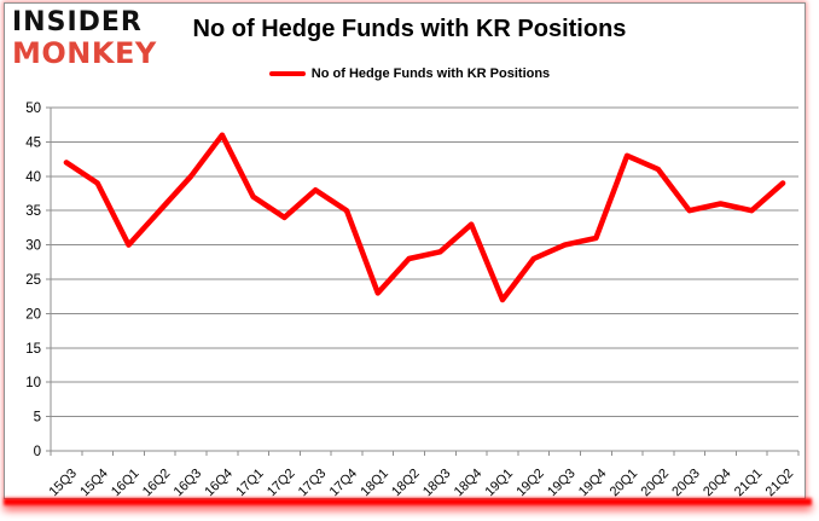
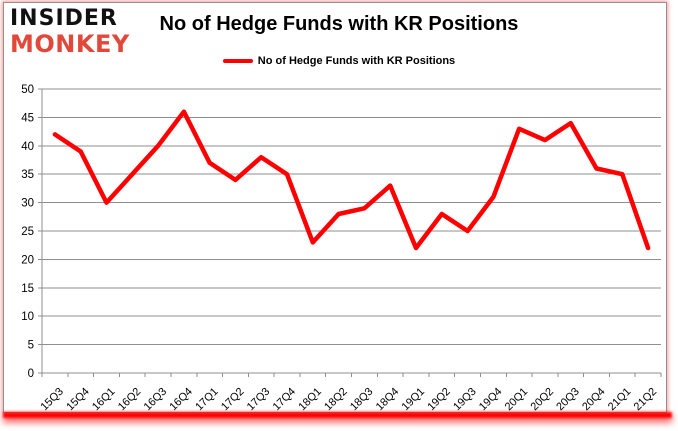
19Q3: 30 -> 25
20Q3: 35 -> 44
21Q2: 39 -> 22
